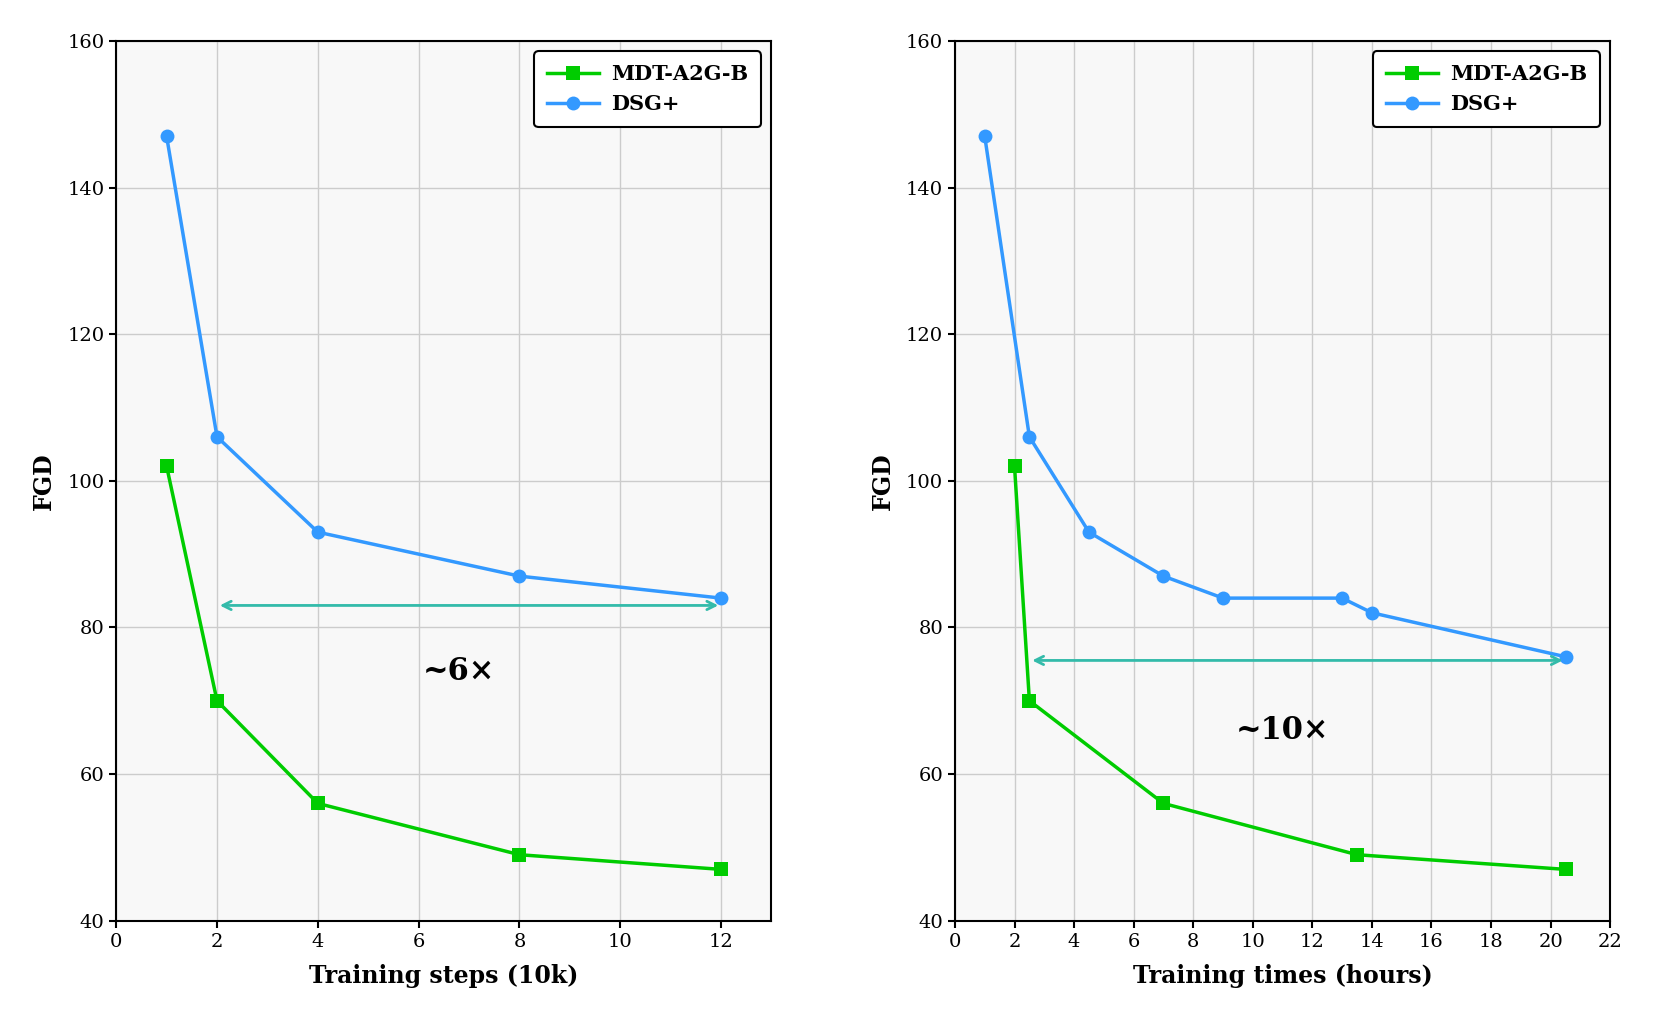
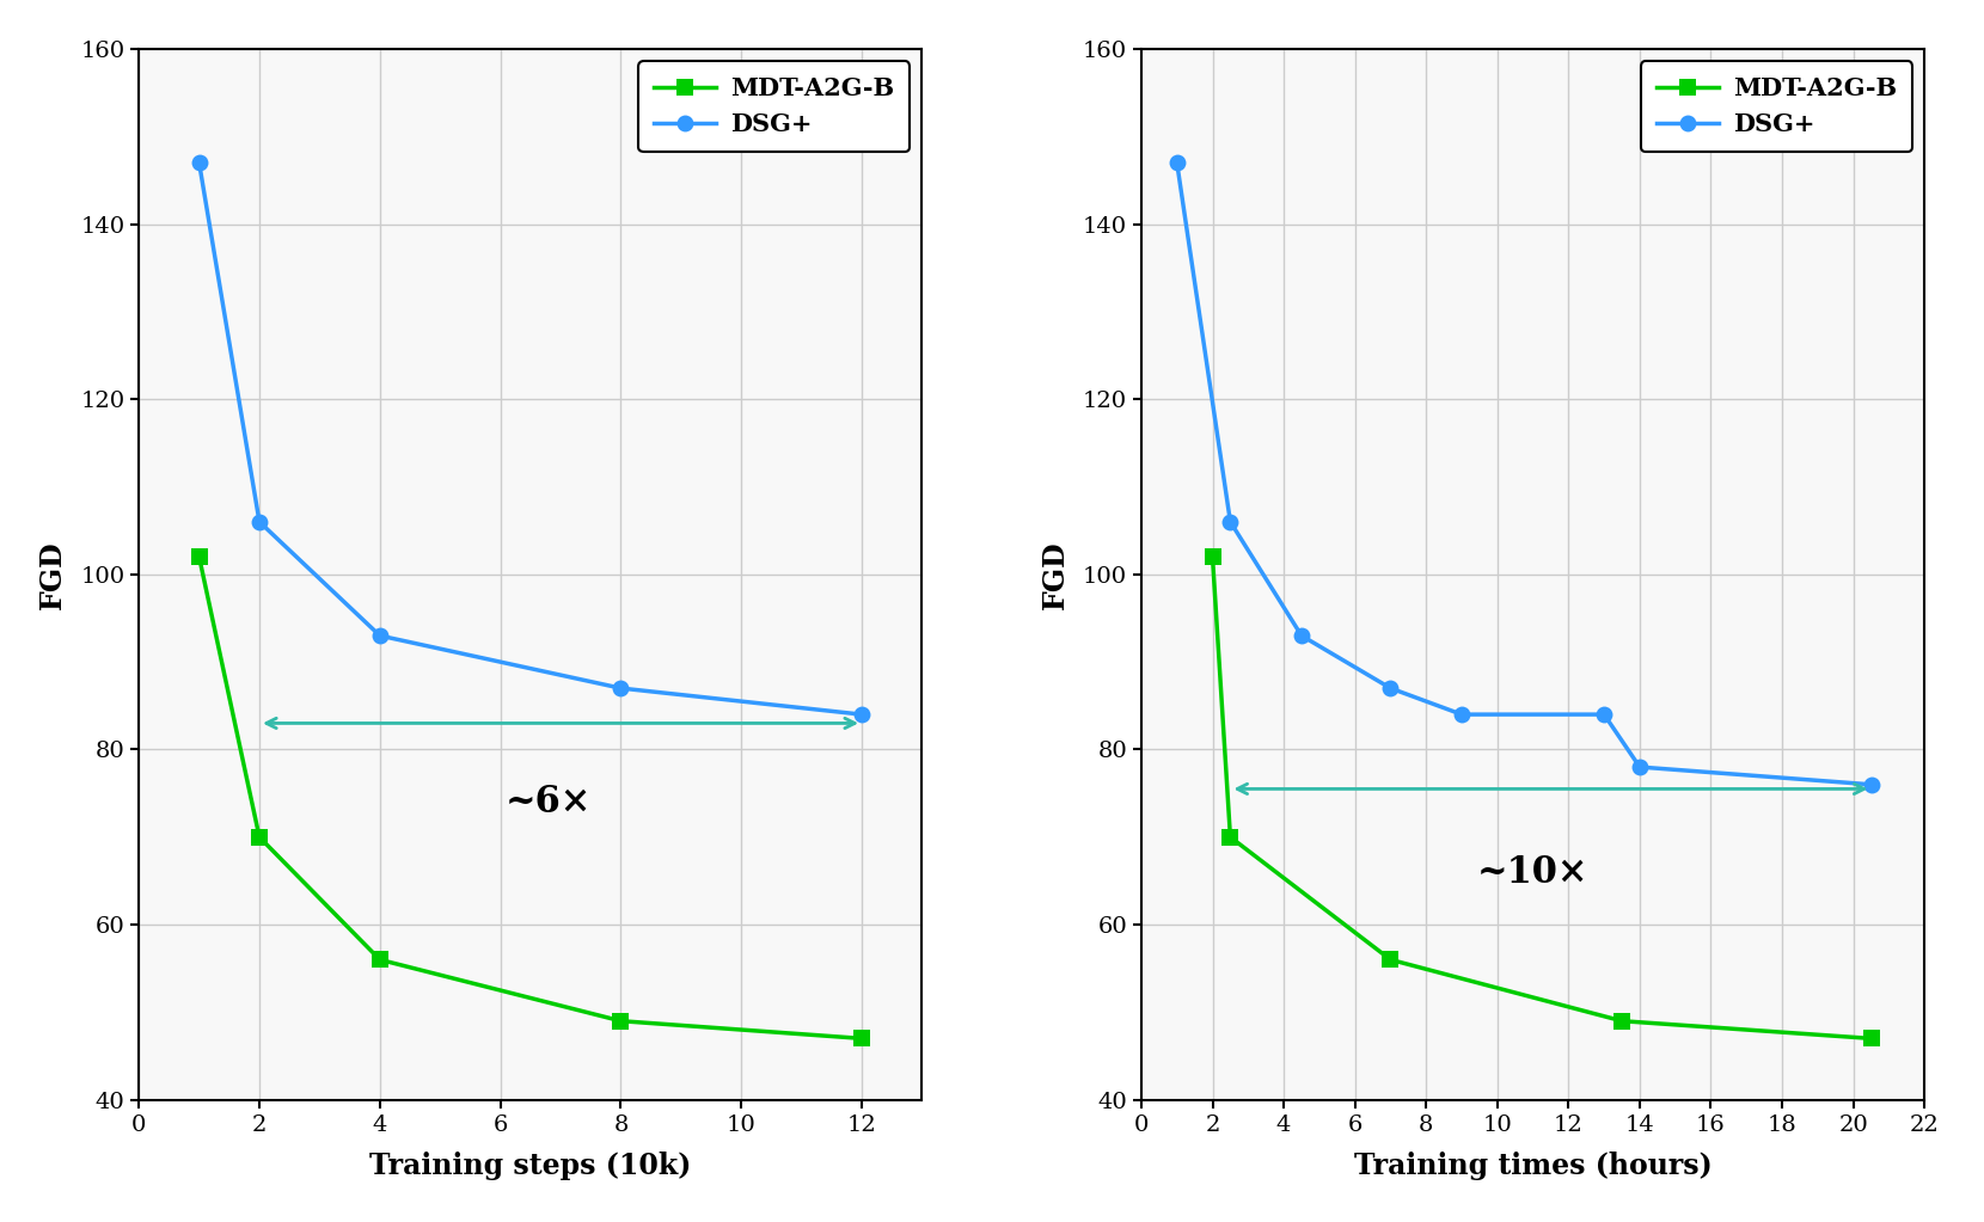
DSG+/14: 82 -> 78
